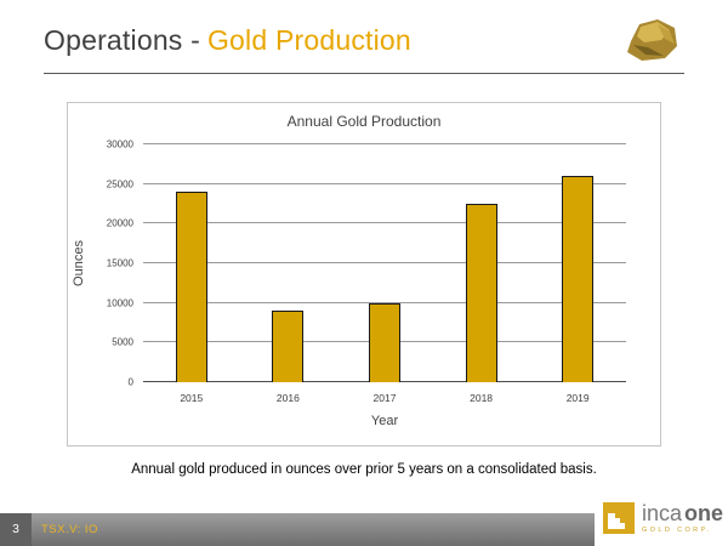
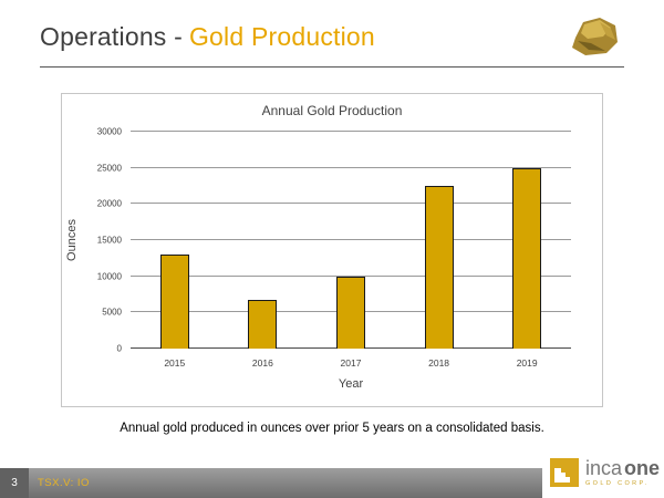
2015: 24000 -> 13000
2016: 9000 -> 7000
2019: 26000 -> 25000
